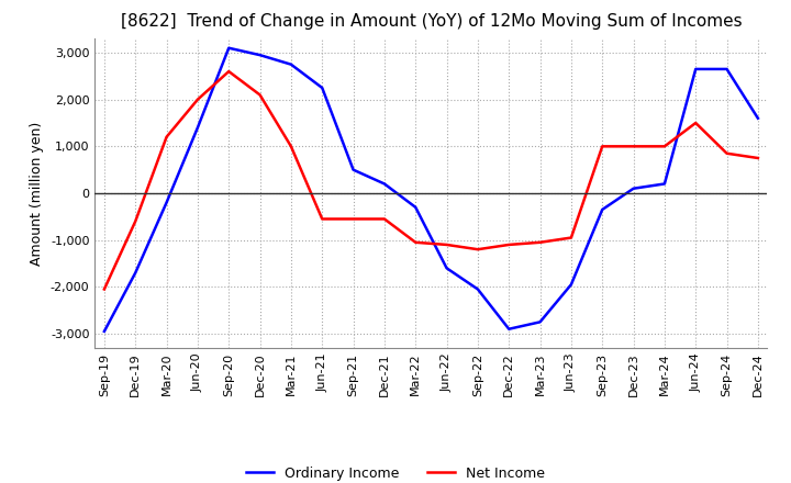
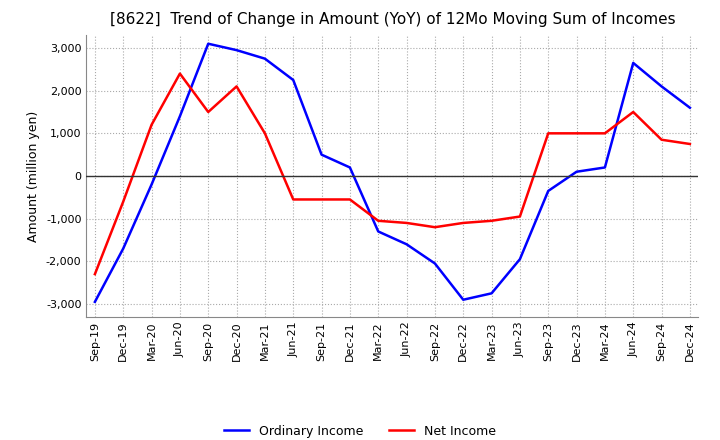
Net Income/Sep-19: -2,050 -> -2,300
Net Income/Jun-20: 2,000 -> 2,400
Net Income/Sep-20: 2,600 -> 1,500
Ordinary Income/Mar-22: -300 -> -1,300
Ordinary Income/Sep-24: 2,650 -> 2,100
